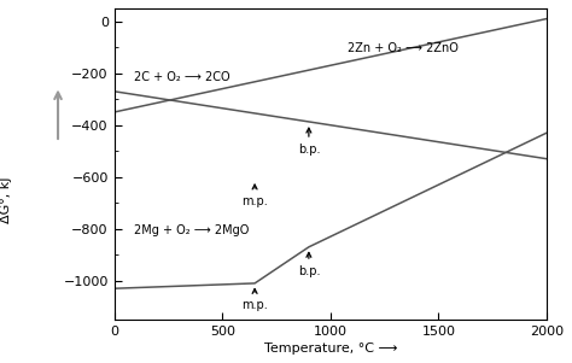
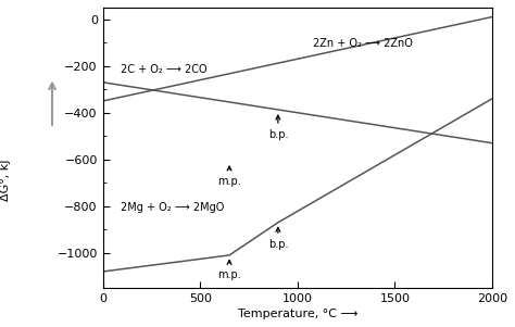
0: -1030 -> -1080
2000: -430 -> -340
